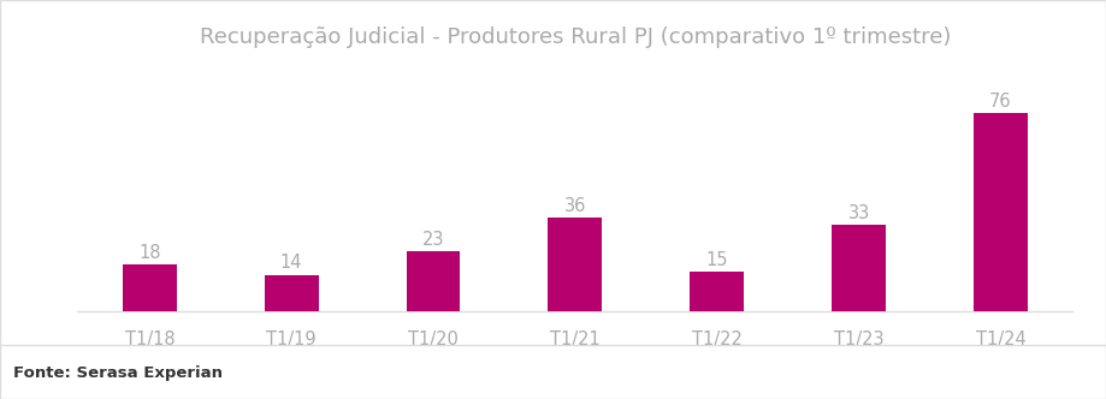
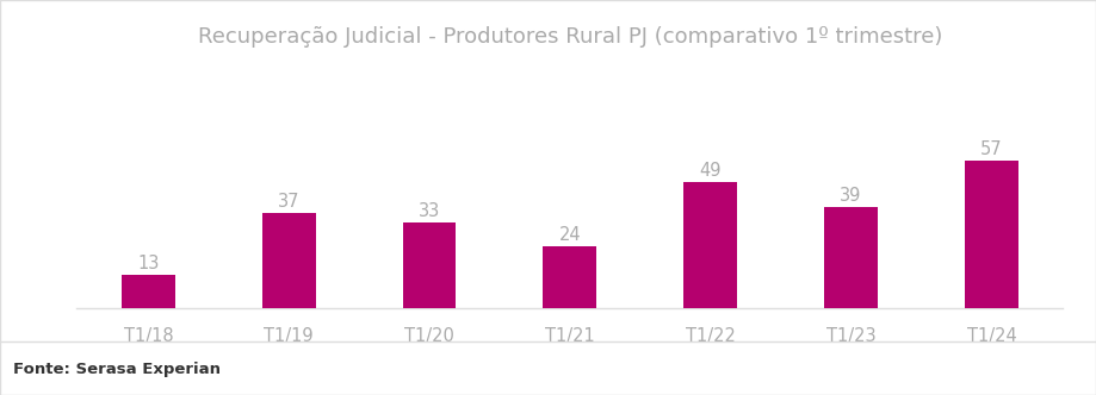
T1/18: 18 -> 13
T1/19: 14 -> 37
T1/20: 23 -> 33
T1/21: 36 -> 24
T1/22: 15 -> 49
T1/23: 33 -> 39
T1/24: 76 -> 57
